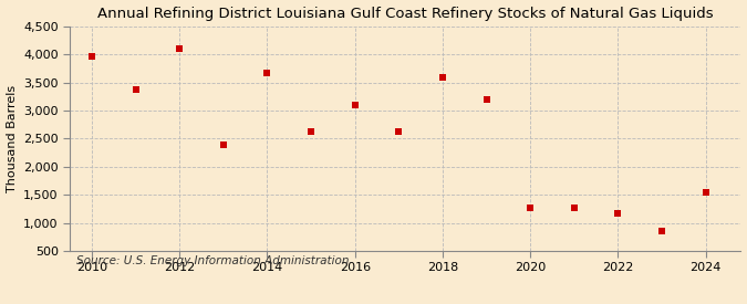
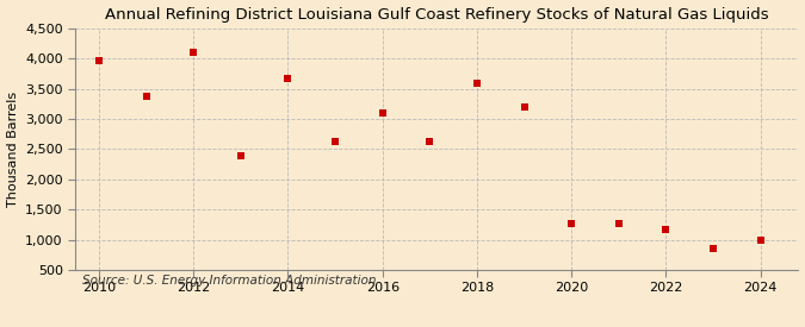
2024: 1,540 -> 1,000
